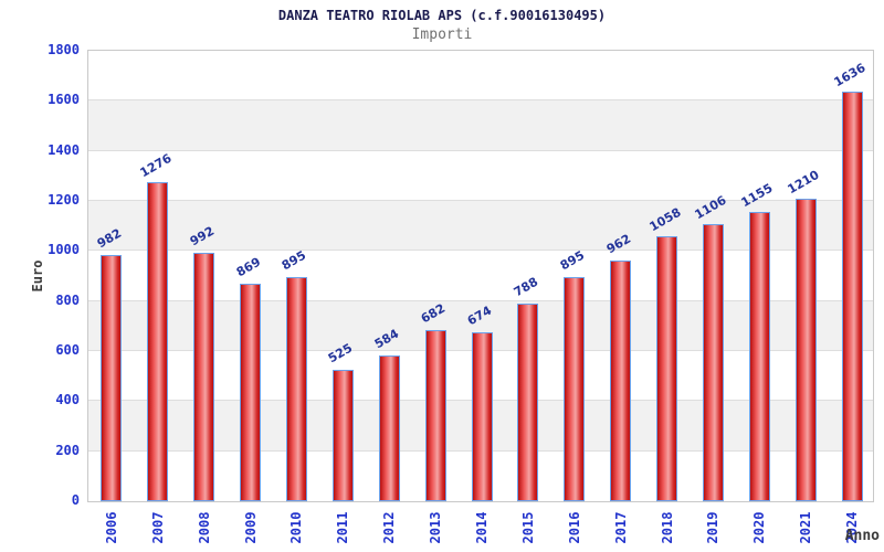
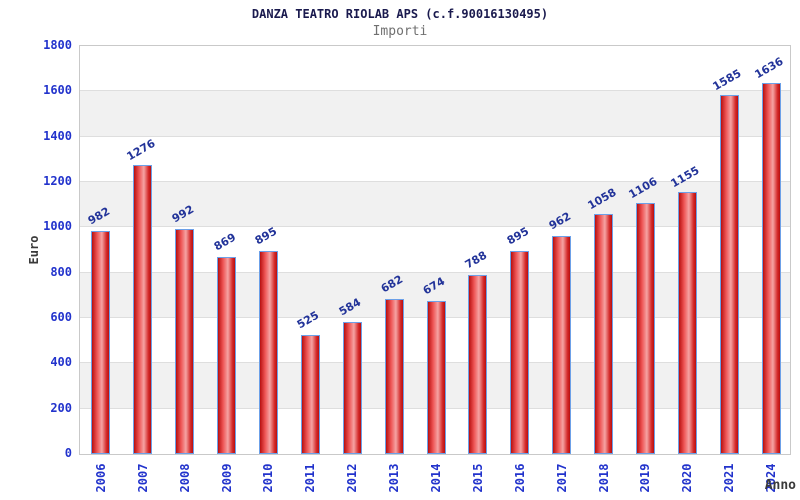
2021: 1210 -> 1585
